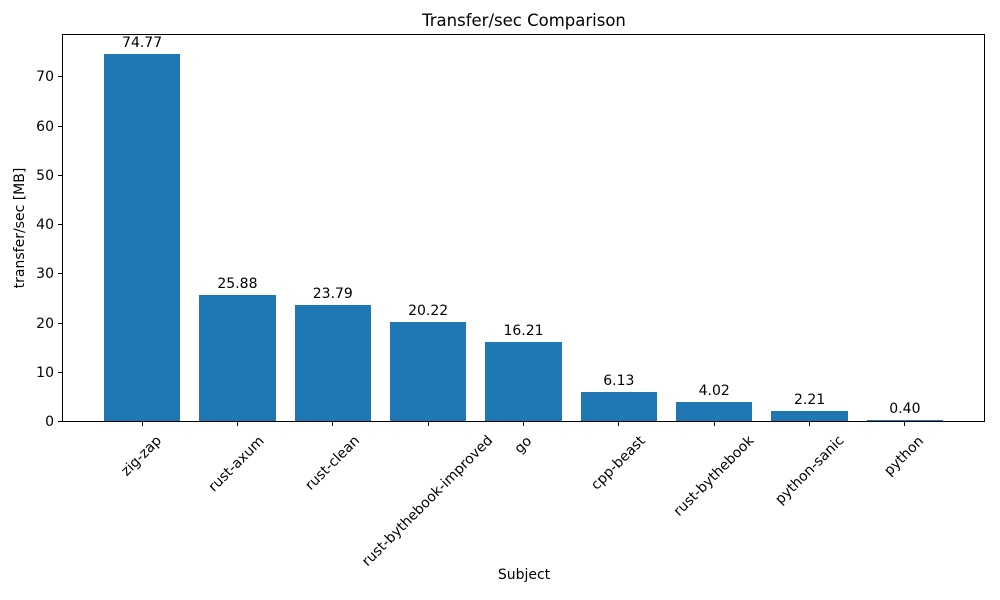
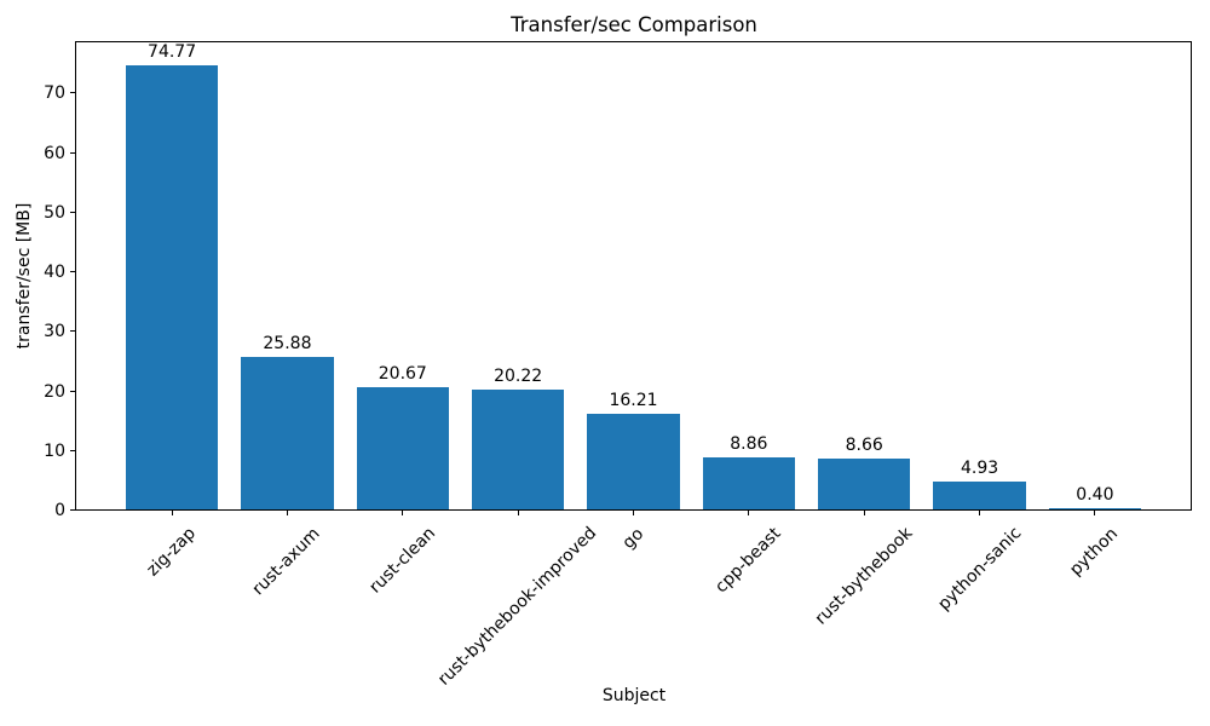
rust-clean: 23.79 -> 20.67
cpp-beast: 6.13 -> 8.86
rust-bythebook: 4.02 -> 8.66
python-sanic: 2.21 -> 4.93
